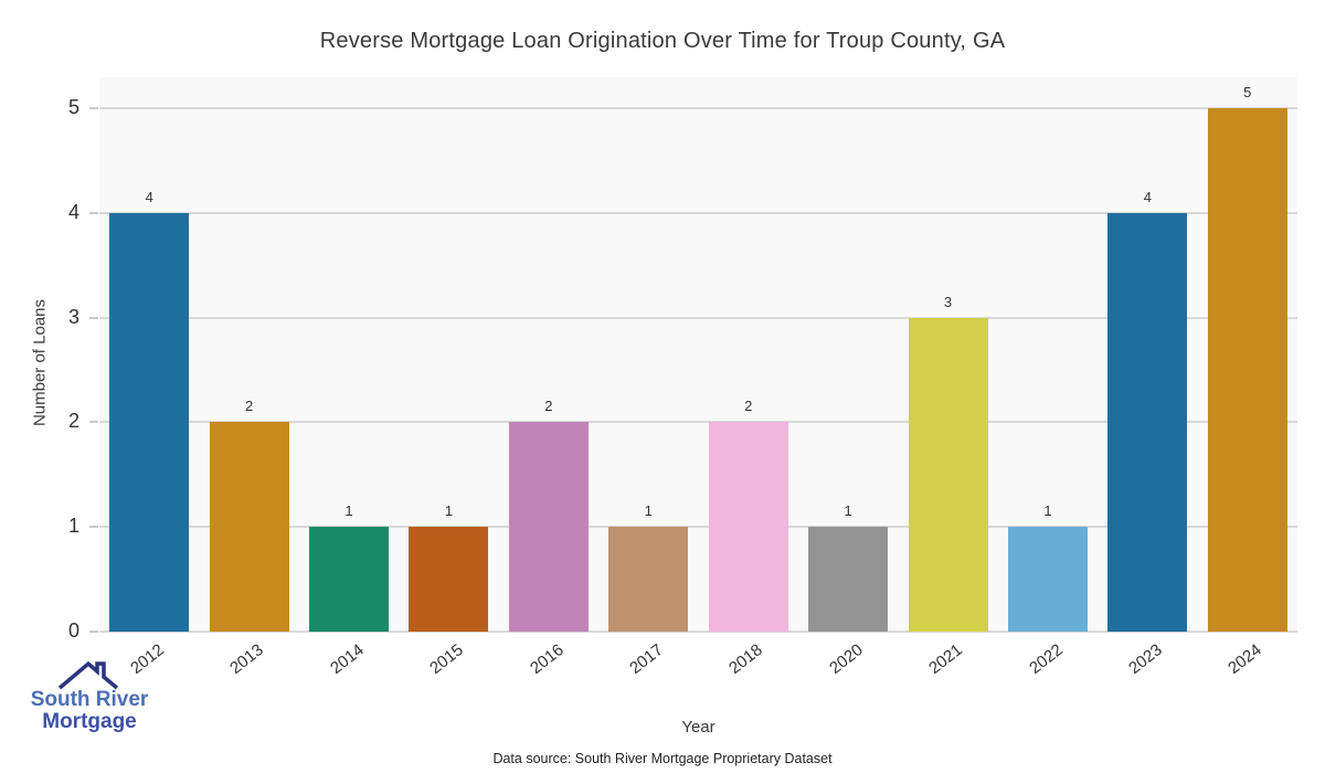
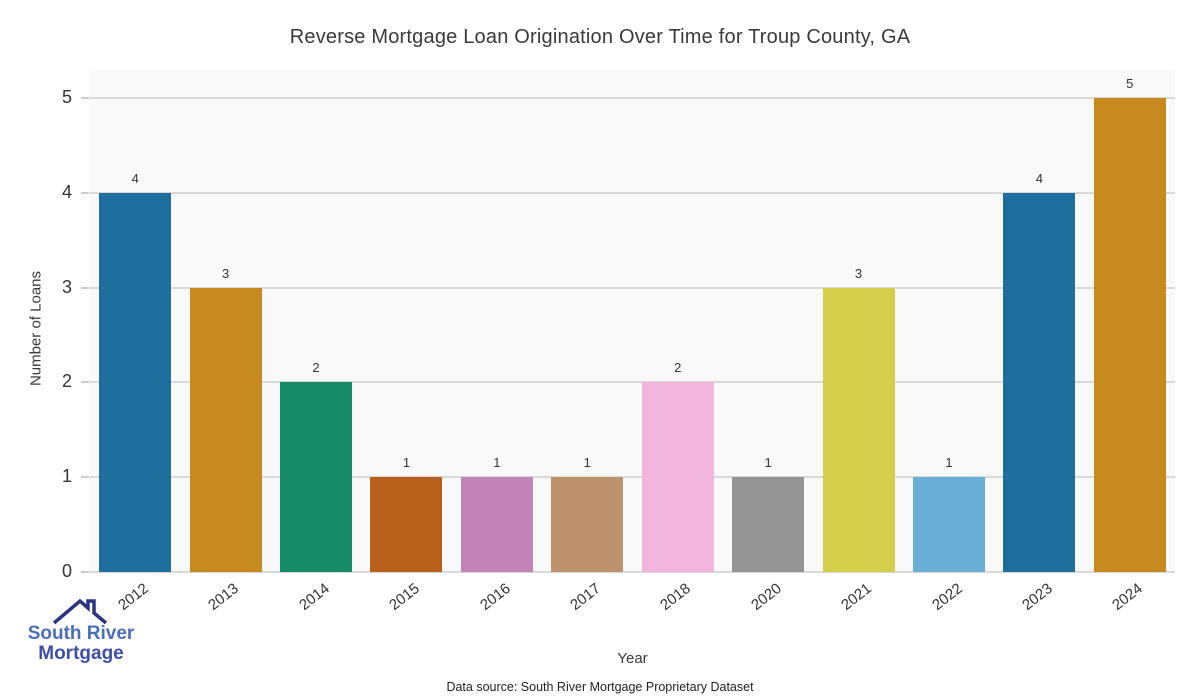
2013: 2 -> 3
2014: 1 -> 2
2016: 2 -> 1
